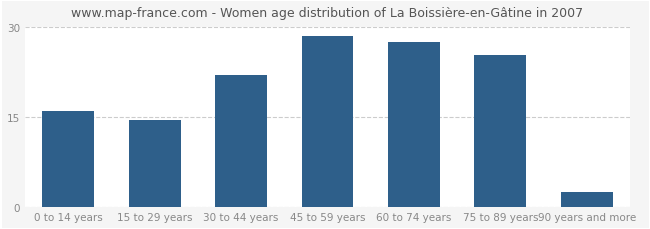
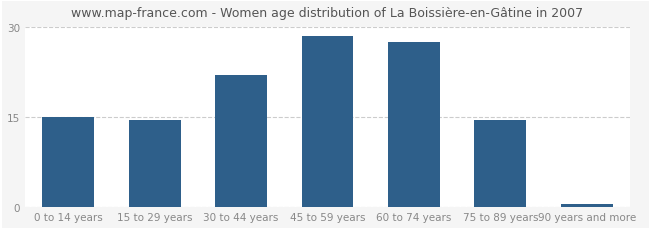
0 to 14 years: 16.0 -> 15.0
75 to 89 years: 25.4 -> 14.5
90 years and more: 2.6 -> 0.5
